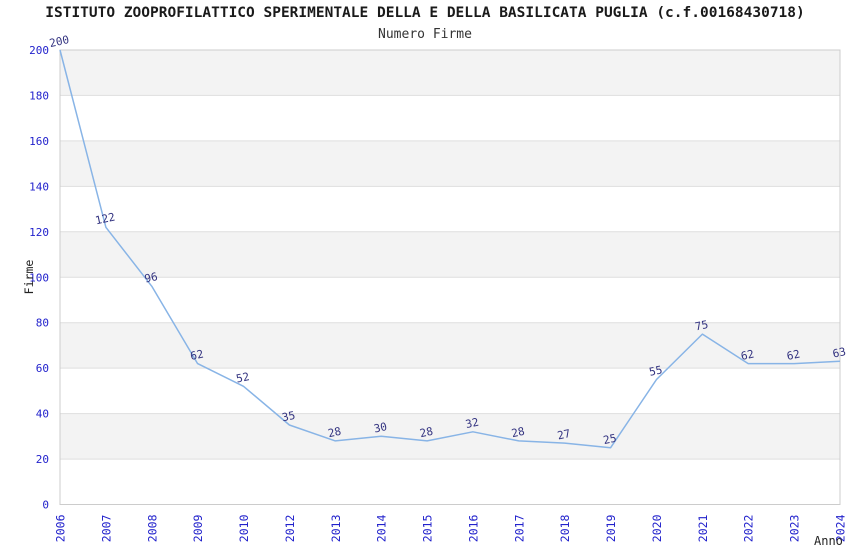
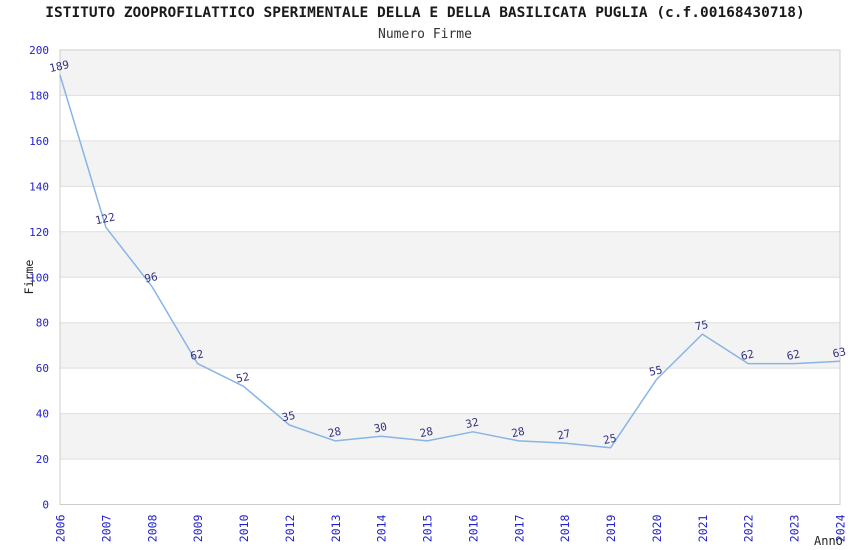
2006: 200 -> 189
